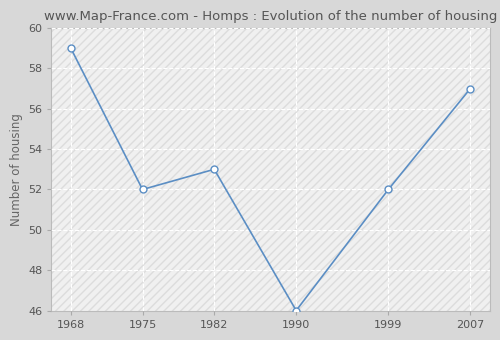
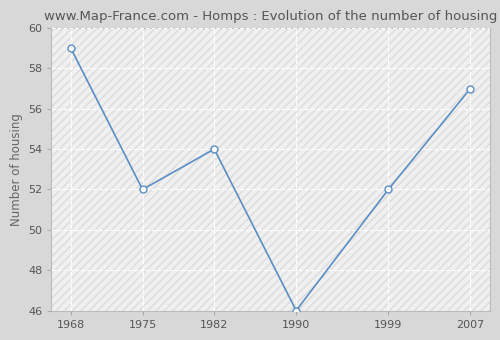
1982: 53 -> 54
